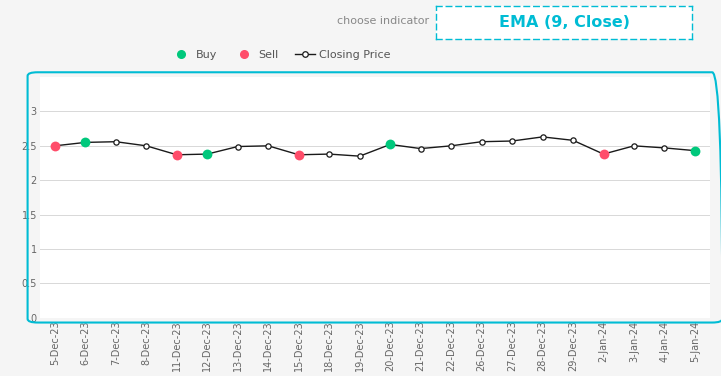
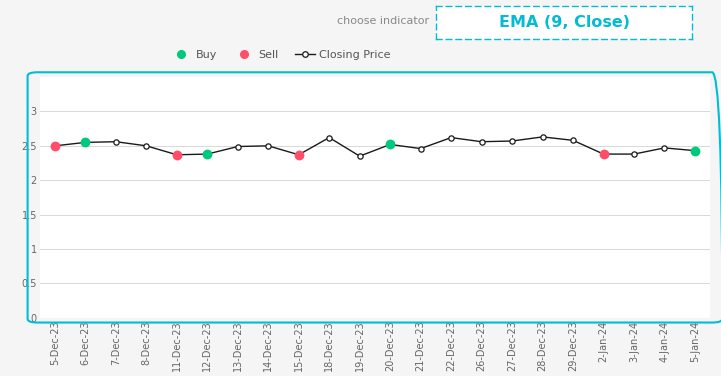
Closing Price/18-Dec-23: 2.38 -> 2.62
Closing Price/22-Dec-23: 2.50 -> 2.62
Closing Price/3-Jan-24: 2.50 -> 2.38
